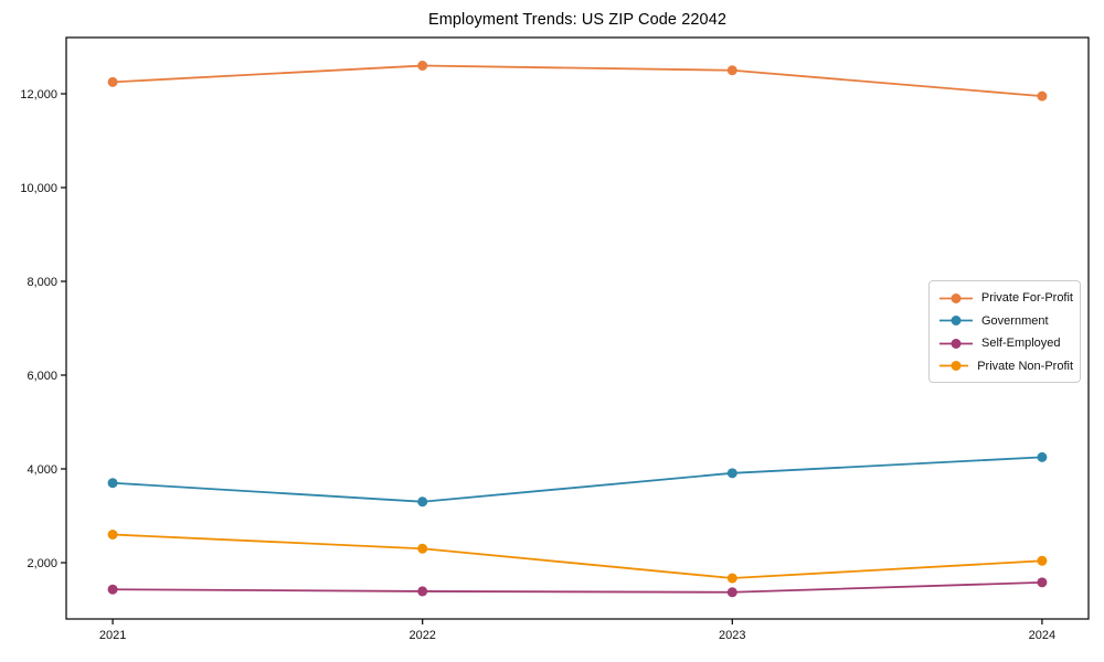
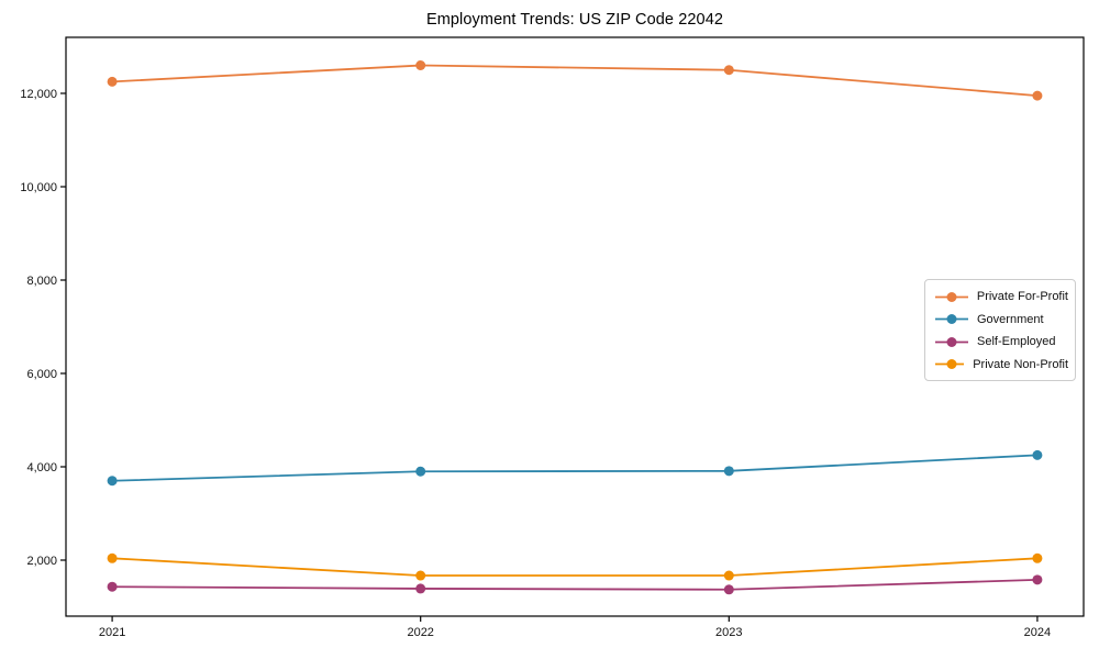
Private Non-Profit/2021: 2600 -> 2000
Government/2022: 3300 -> 3900
Private Non-Profit/2022: 2300 -> 1700
